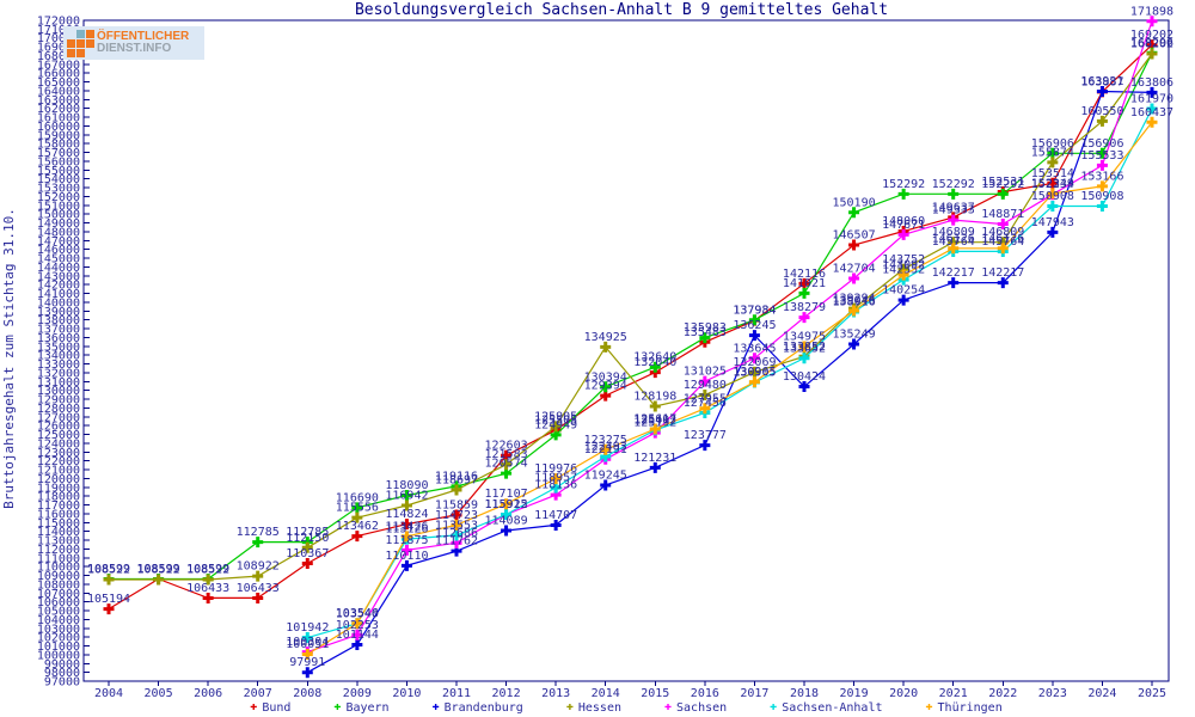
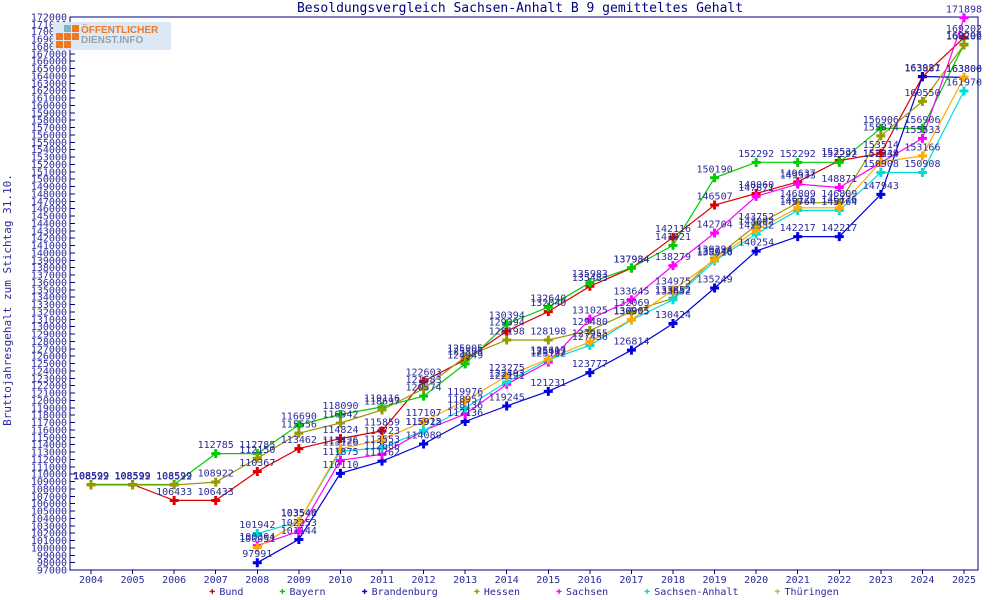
Bund/2004: 105194 -> 108599
Brandenburg/2013: 114707 -> 117136
Hessen/2014: 134925 -> 128198
Brandenburg/2017: 136245 -> 126814
Thüringen/2025: 160437 -> 163800
